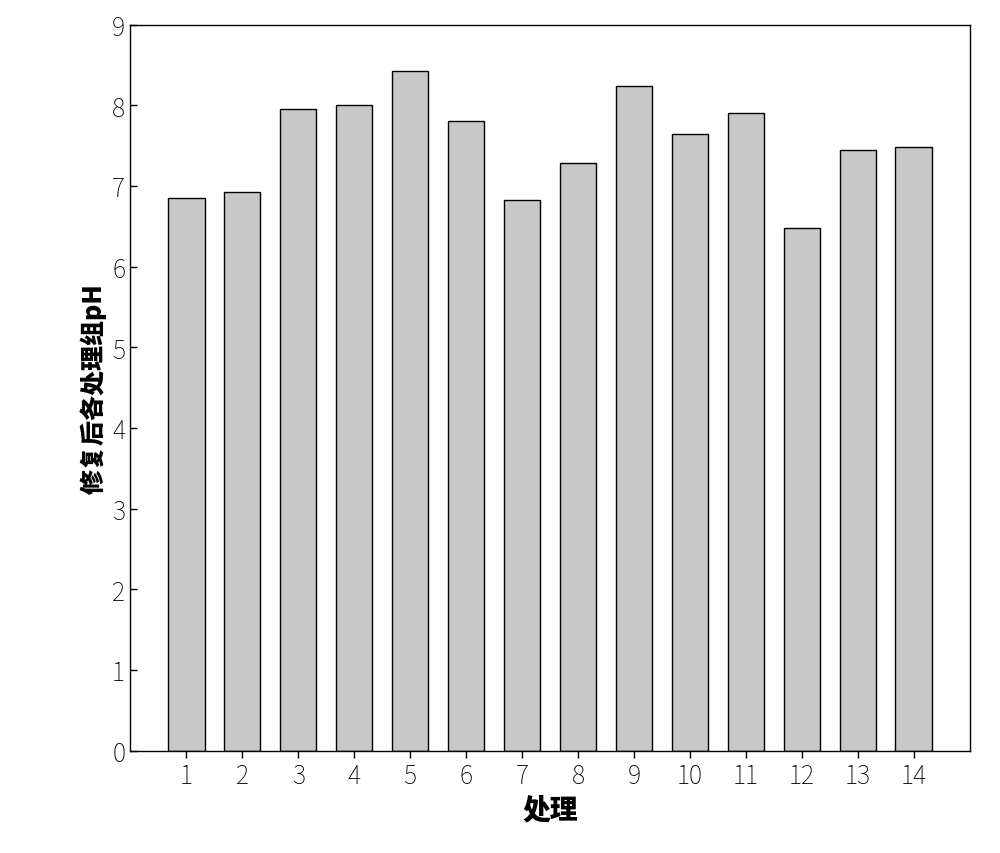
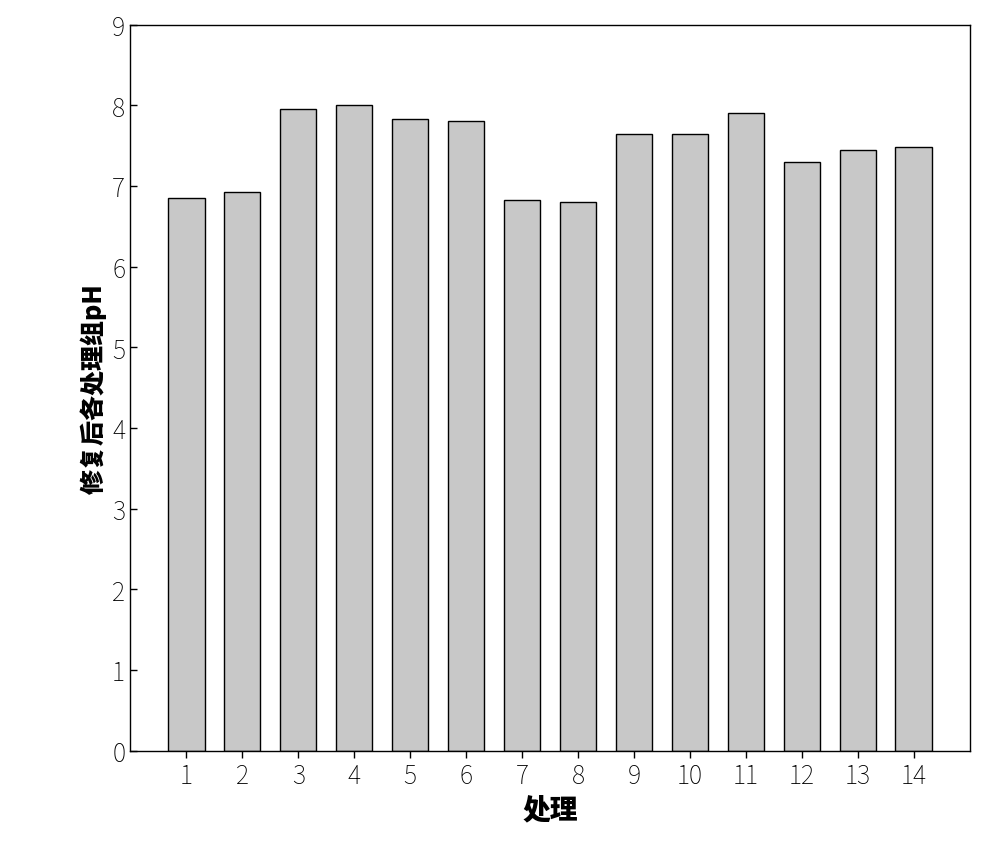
5: 8.42 -> 7.83
8: 7.28 -> 6.80
9: 8.24 -> 7.65
12: 6.48 -> 7.30
